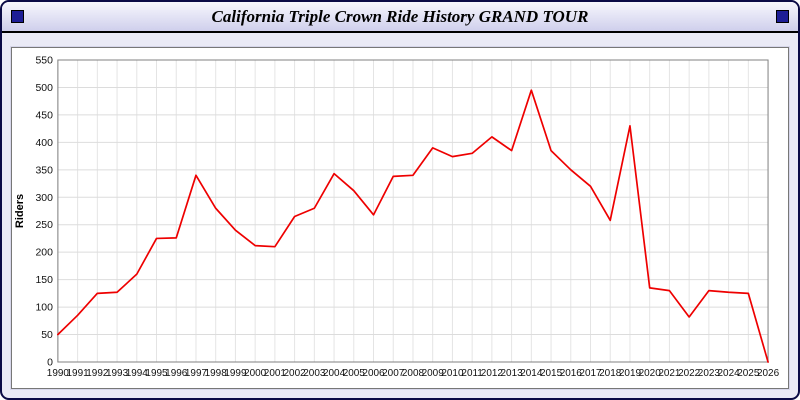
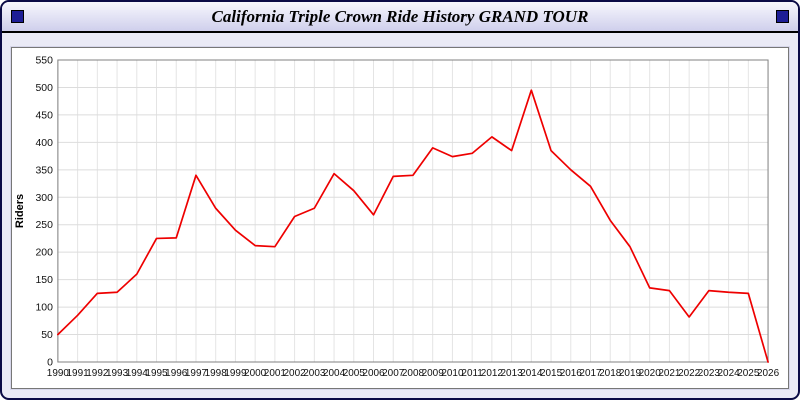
2019: 430 -> 210
